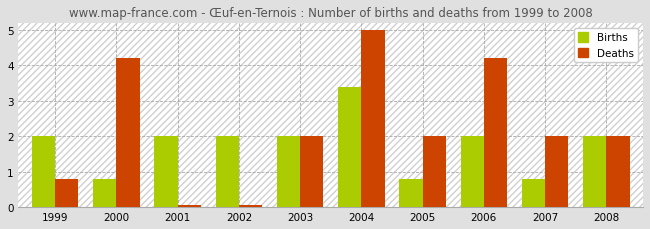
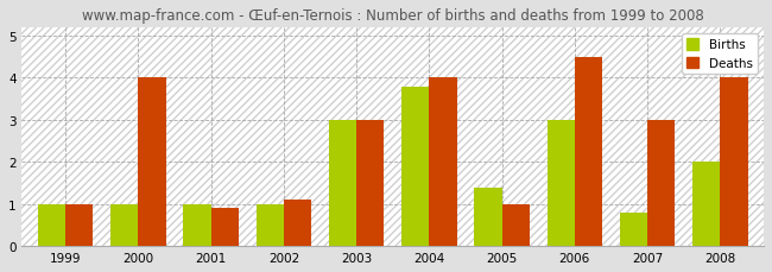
Births/1999: 2.0 -> 1.0
Deaths/1999: 0.80 -> 1.00
Births/2000: 0.8 -> 1.0
Deaths/2000: 4.20 -> 4.00
Births/2001: 2.0 -> 1.0
Deaths/2001: 0.05 -> 0.90
Births/2002: 2.0 -> 1.0
Deaths/2002: 0.05 -> 1.10
Births/2003: 2.0 -> 3.0
Deaths/2003: 2.00 -> 3.00
Births/2004: 3.4 -> 3.8
Deaths/2004: 5.00 -> 4.00
Births/2005: 0.8 -> 1.4
Deaths/2005: 2.00 -> 1.00
Births/2006: 2.0 -> 3.0
Deaths/2006: 4.20 -> 4.50
Deaths/2007: 2.00 -> 3.00
Deaths/2008: 2.00 -> 4.00
